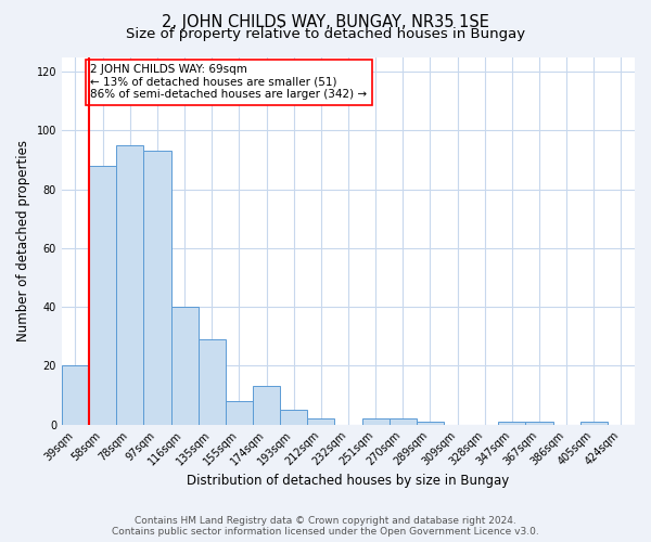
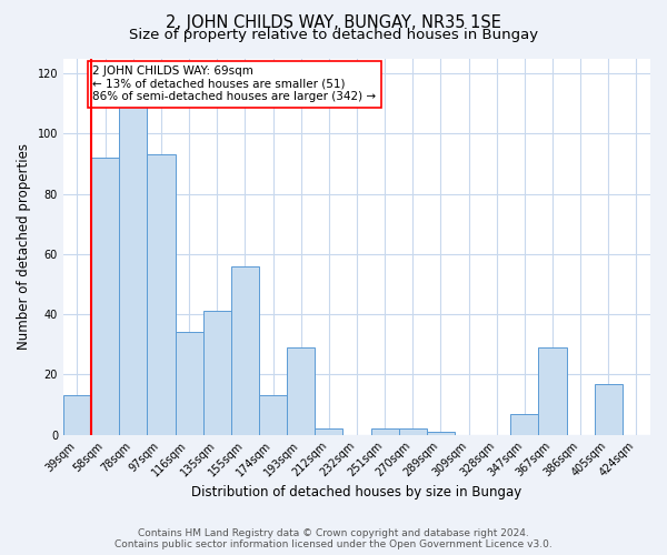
39sqm: 20 -> 13
58sqm: 88 -> 92
78sqm: 95 -> 109
116sqm: 40 -> 34
135sqm: 29 -> 41
155sqm: 8 -> 56
193sqm: 5 -> 29
347sqm: 1 -> 7
367sqm: 1 -> 29
405sqm: 1 -> 17
